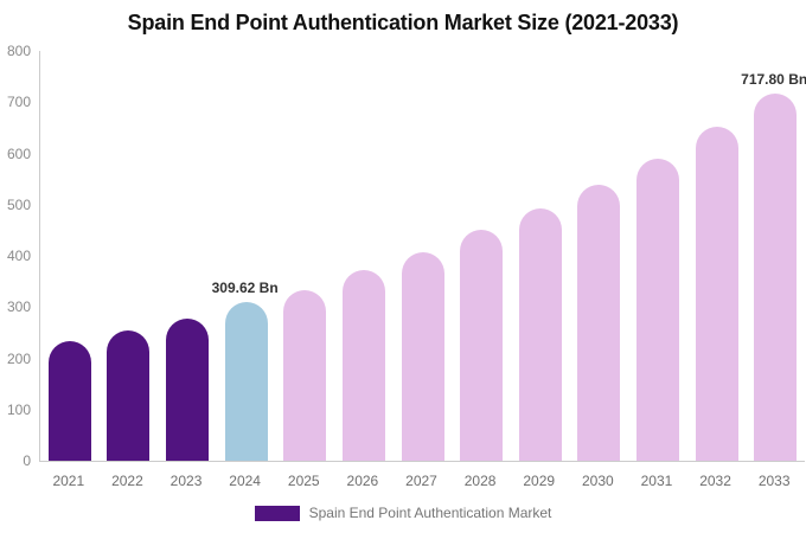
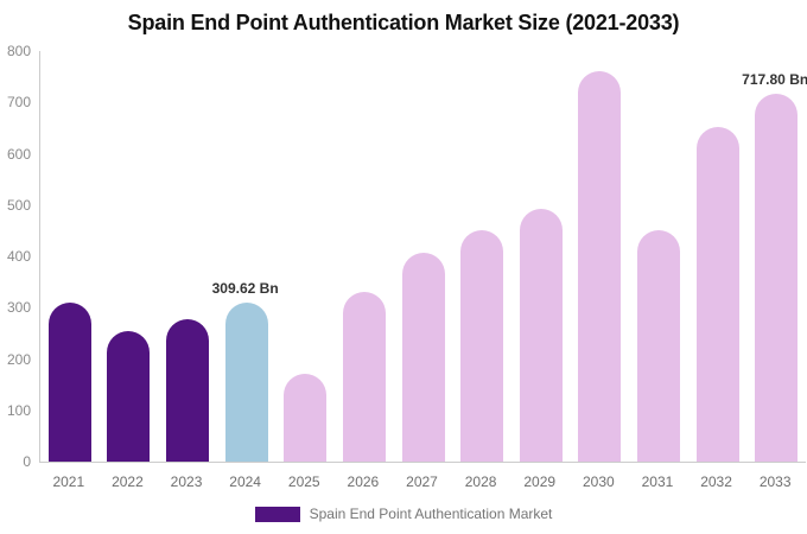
2021: 230 -> 310
2025: 330 -> 170
2026: 370 -> 330
2030: 540 -> 760
2031: 590 -> 450
